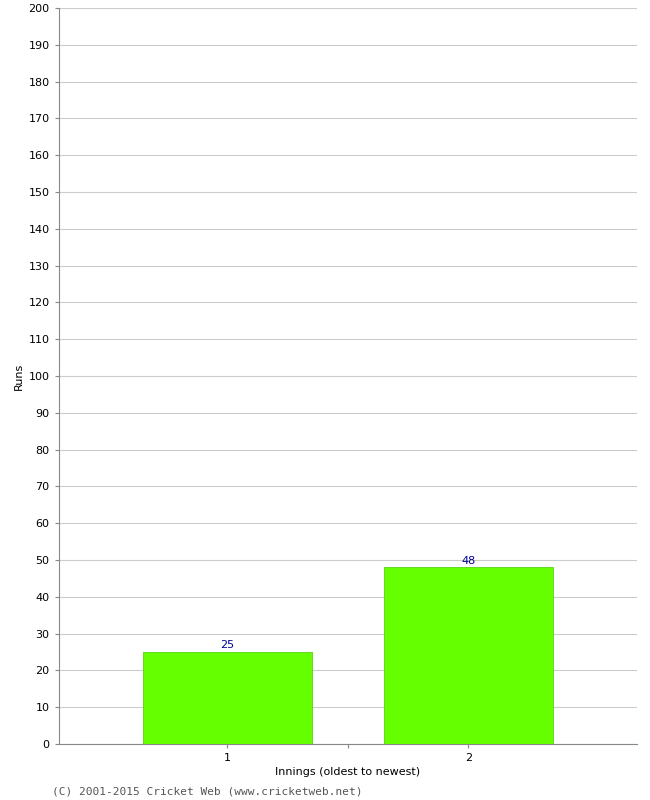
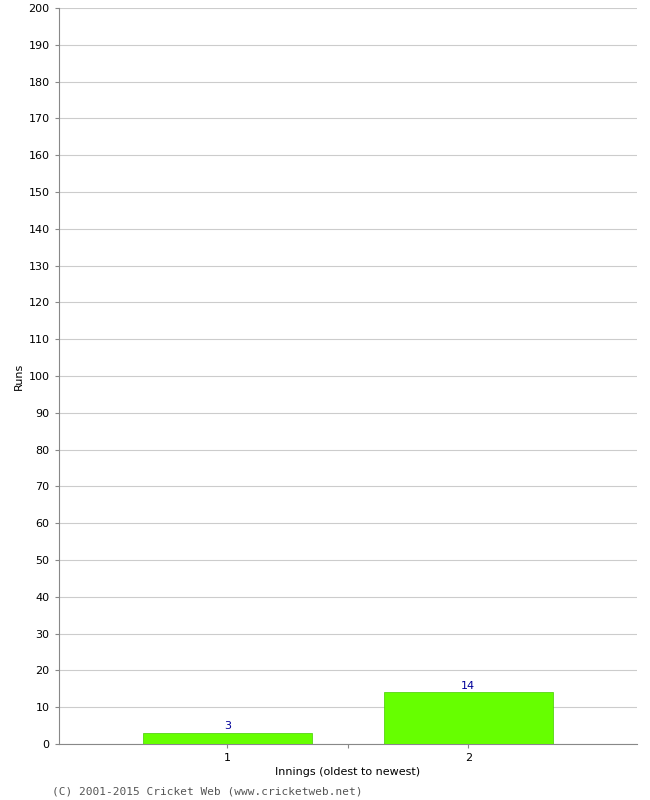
1: 25 -> 3
2: 48 -> 14
